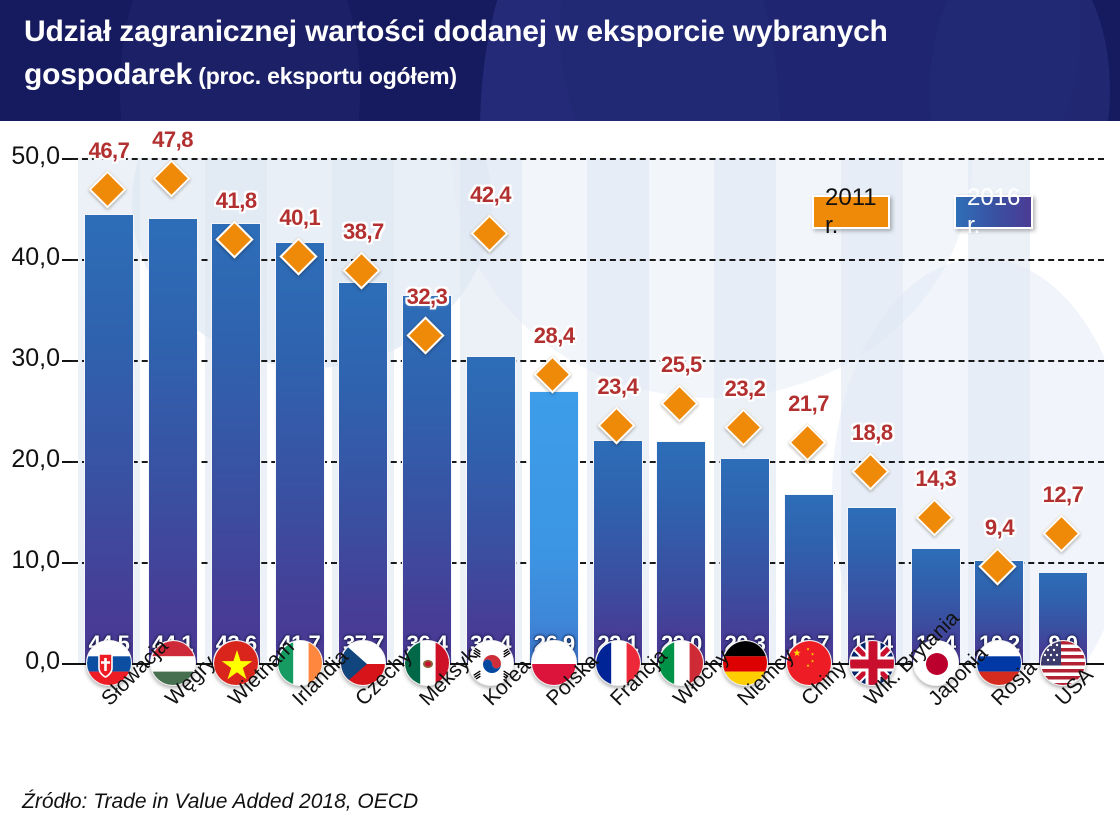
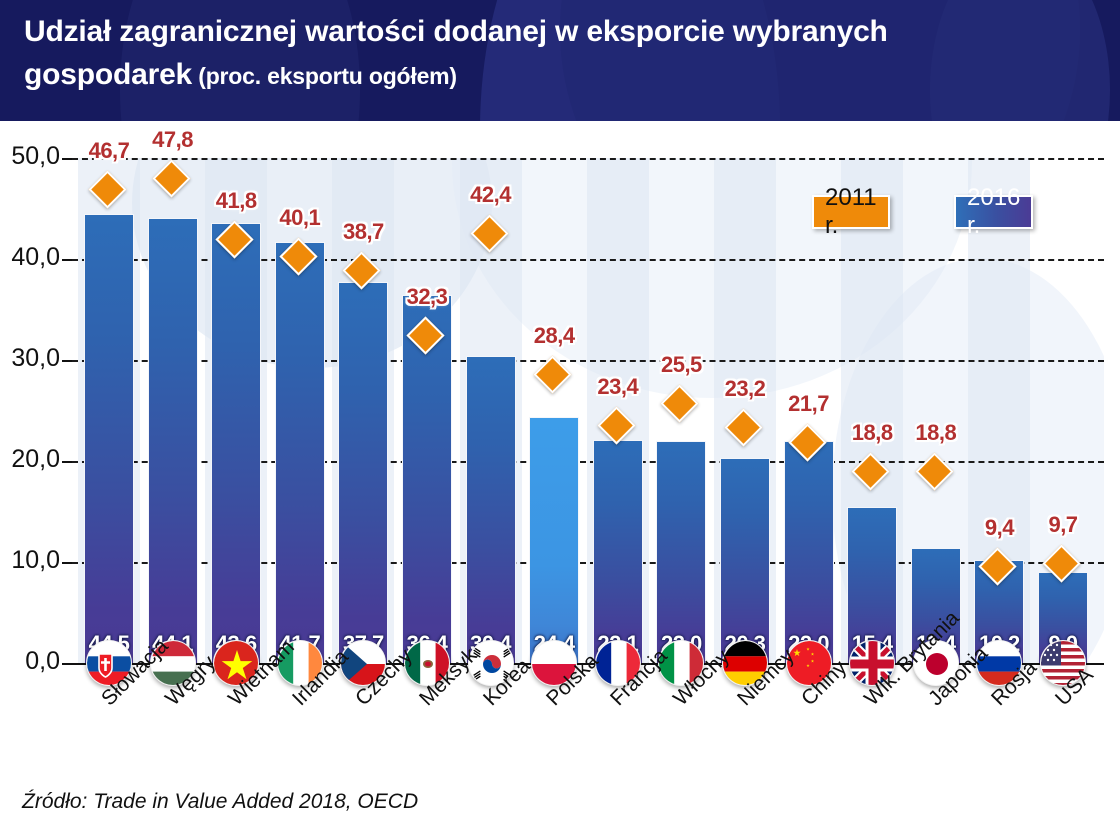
2016 r./Polska: 26,9 -> 24,4
2016 r./Chiny: 16,7 -> 22,0
2011 r./Japonia: 14,3 -> 18,8
2011 r./USA: 12,7 -> 9,7
